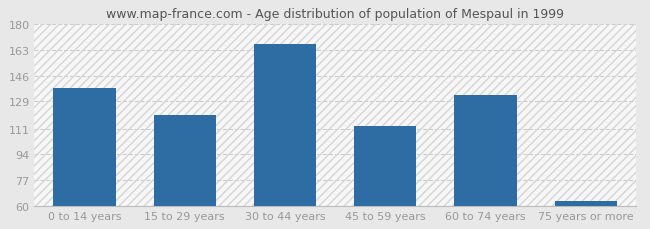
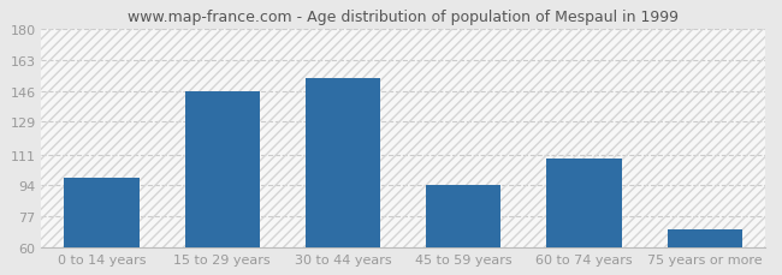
0 to 14 years: 138 -> 98
15 to 29 years: 120 -> 146
30 to 44 years: 167 -> 153
45 to 59 years: 113 -> 94
60 to 74 years: 133 -> 109
75 years or more: 63 -> 70
